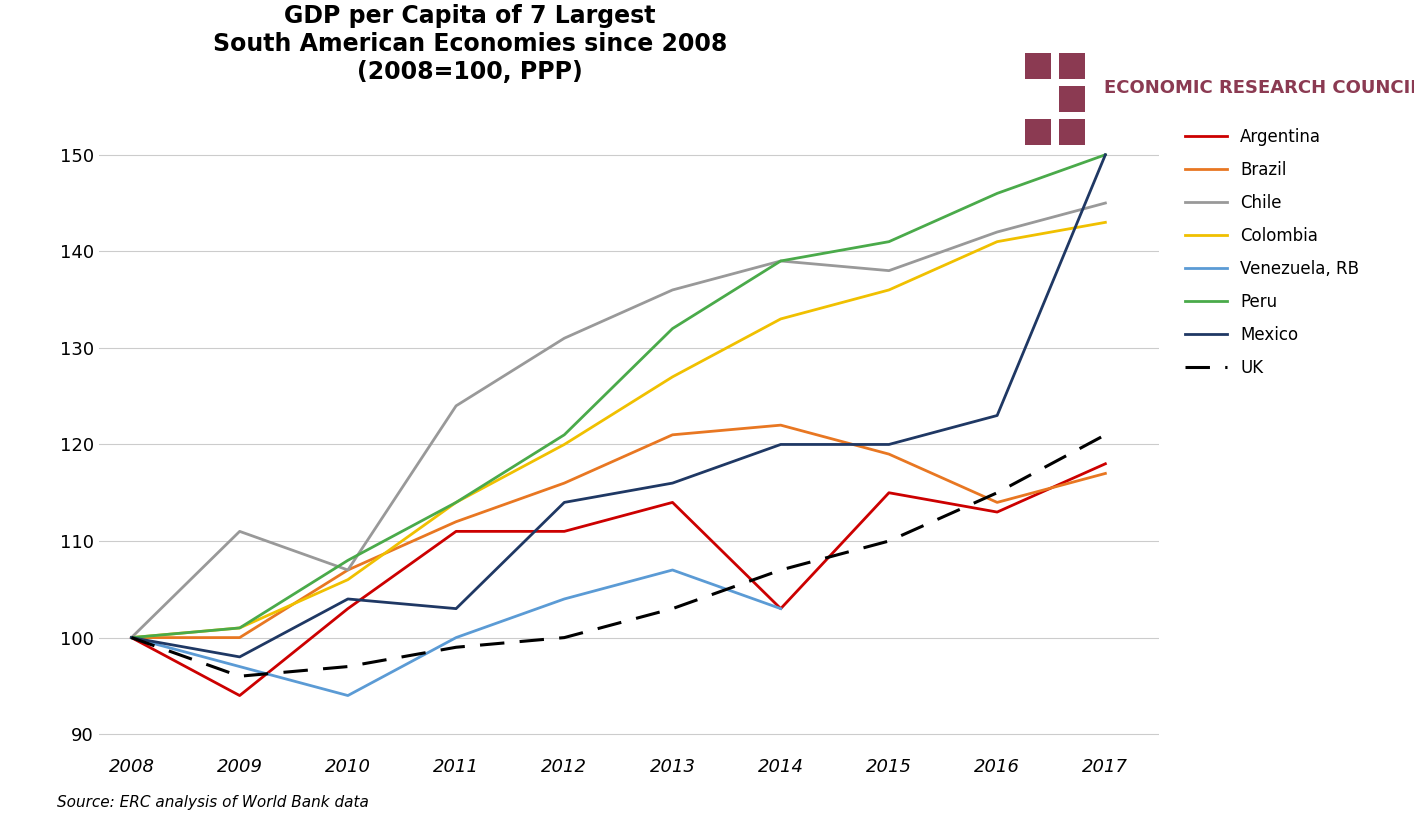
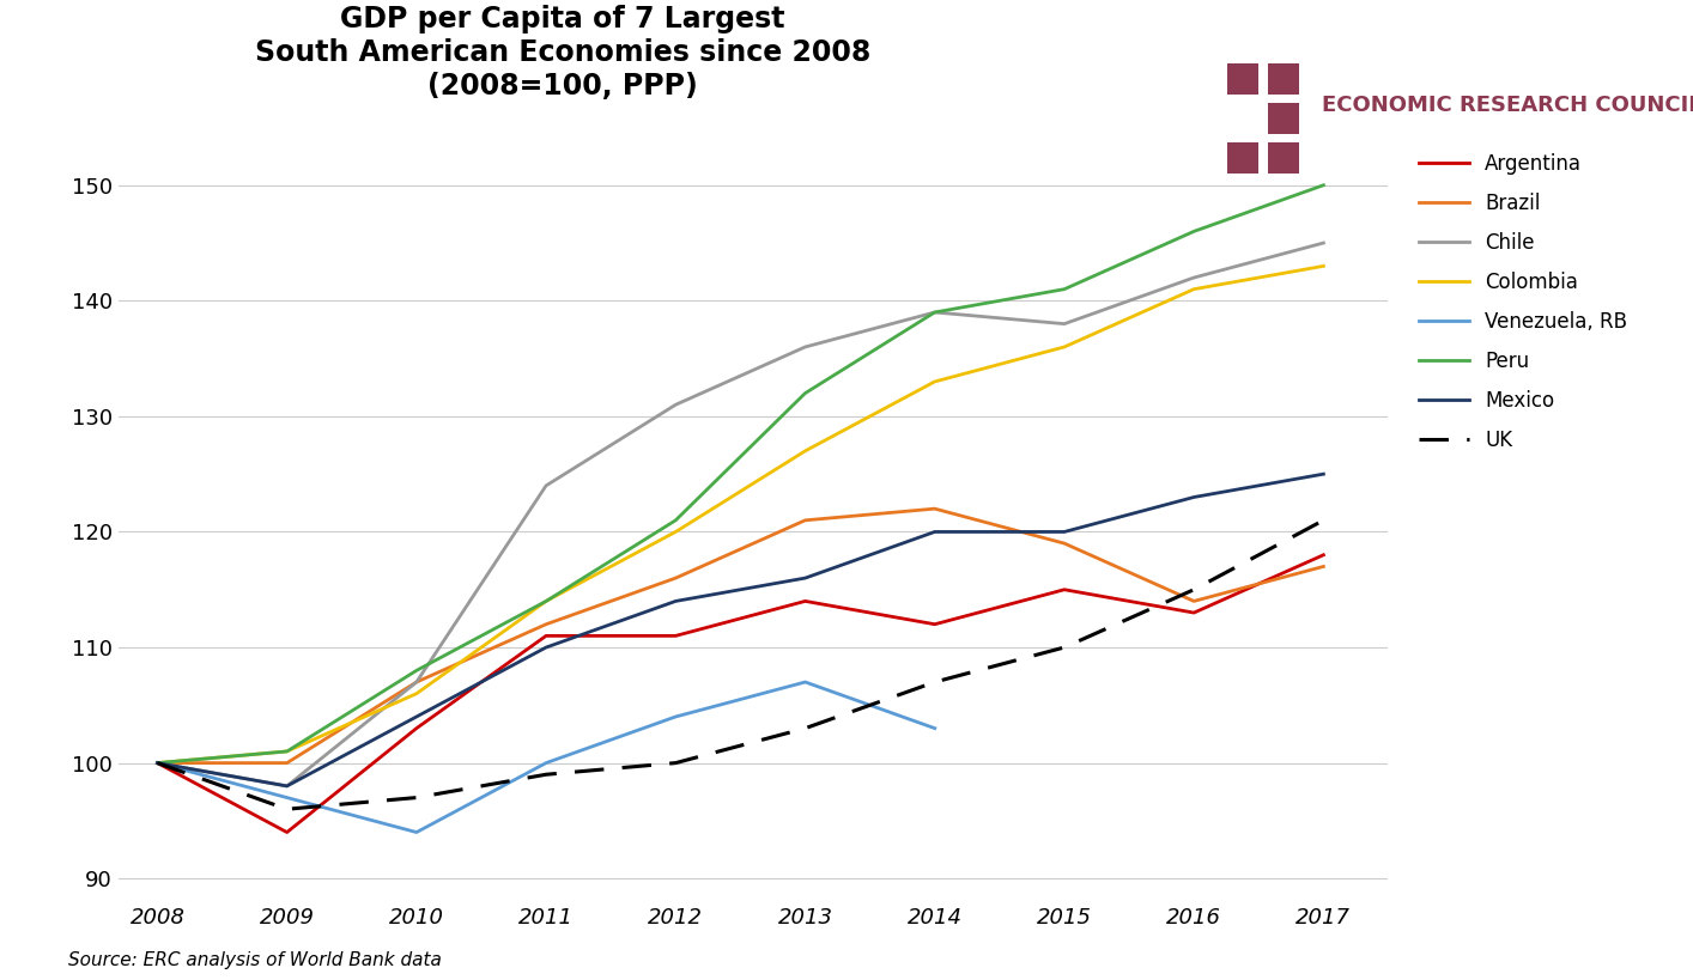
Chile/2009: 111 -> 98
Mexico/2011: 103 -> 110
Argentina/2014: 103 -> 112
Mexico/2017: 150 -> 125
